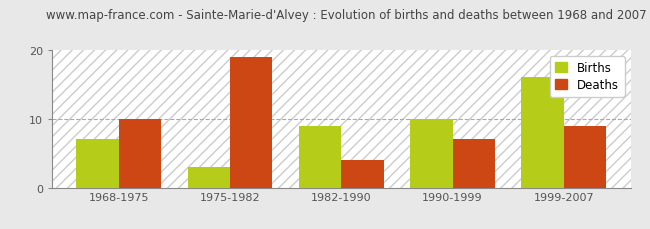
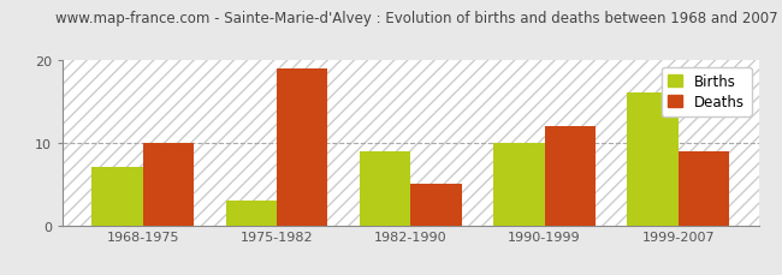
Deaths/1982-1990: 4 -> 5
Deaths/1990-1999: 7 -> 12
